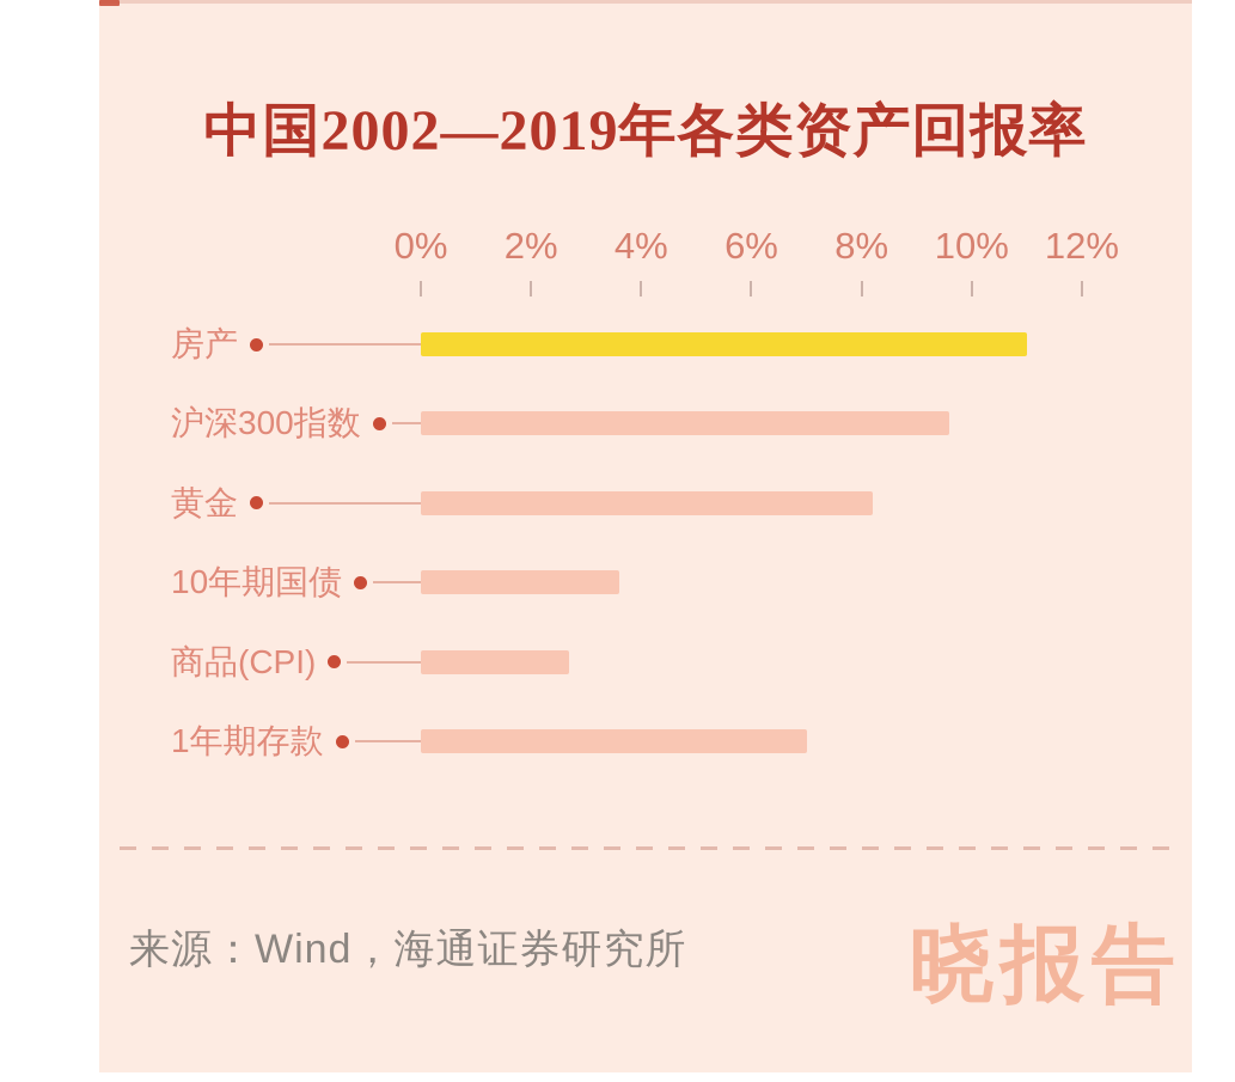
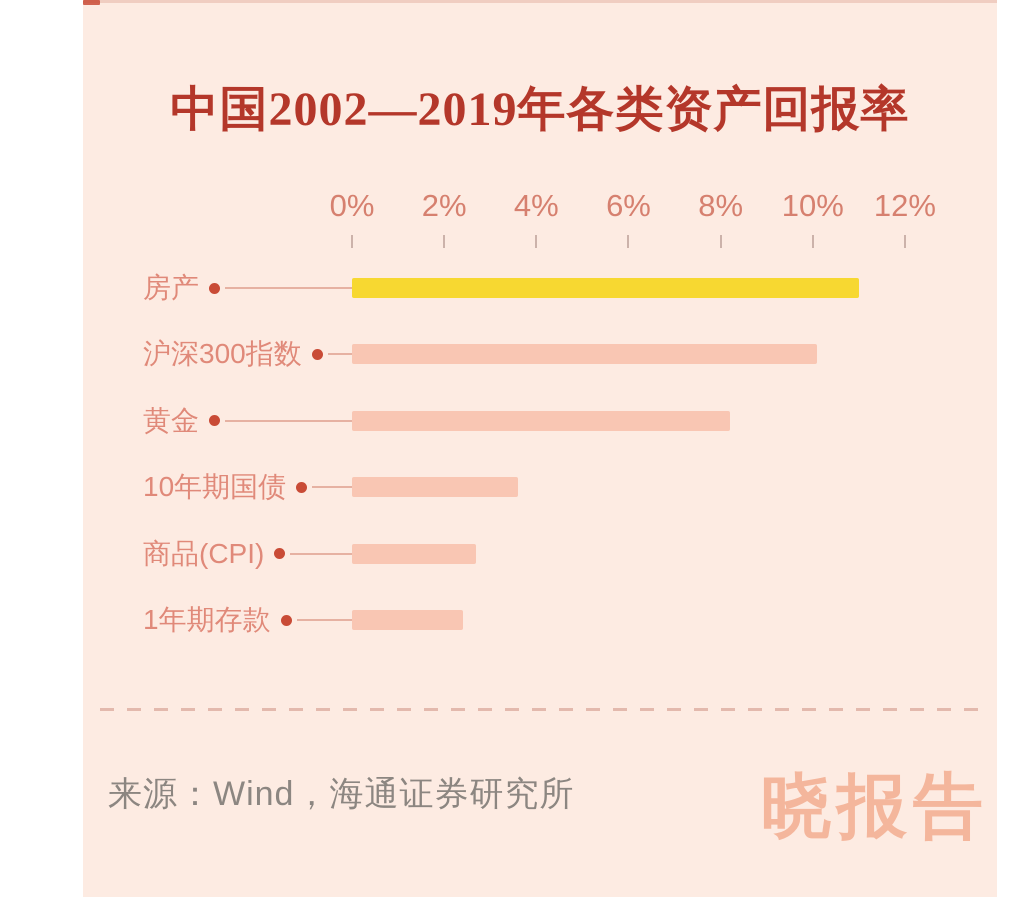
沪深300指数: 9.6% -> 10.1%
1年期存款: 7.0% -> 2.4%
